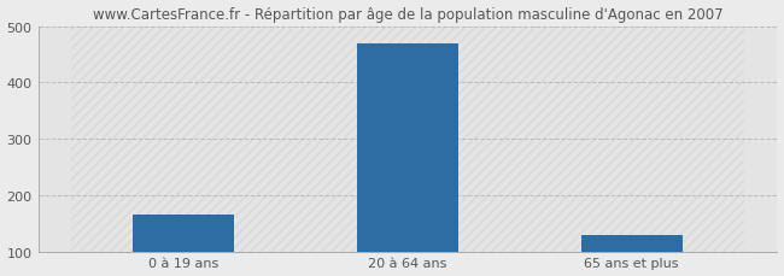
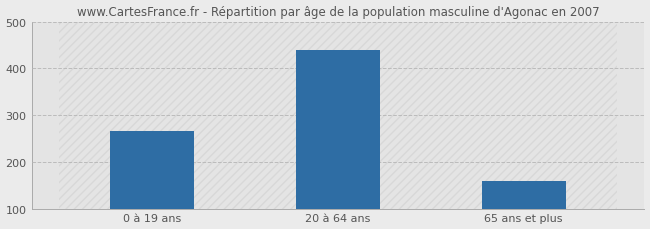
0 à 19 ans: 165 -> 265
20 à 64 ans: 468 -> 440
65 ans et plus: 130 -> 160
